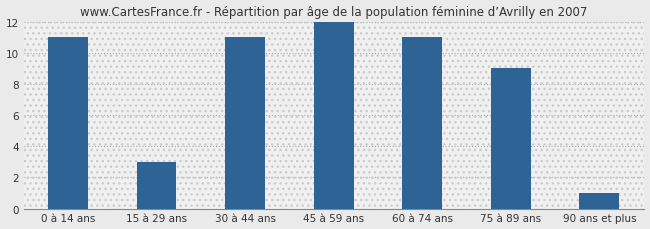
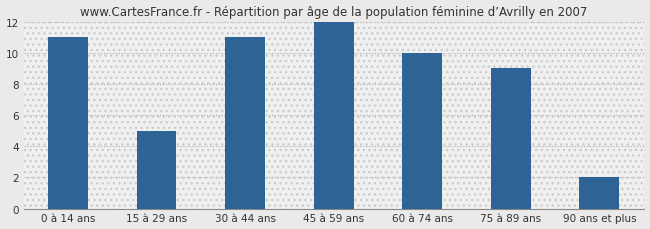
15 à 29 ans: 3 -> 5
60 à 74 ans: 11 -> 10
90 ans et plus: 1 -> 2
